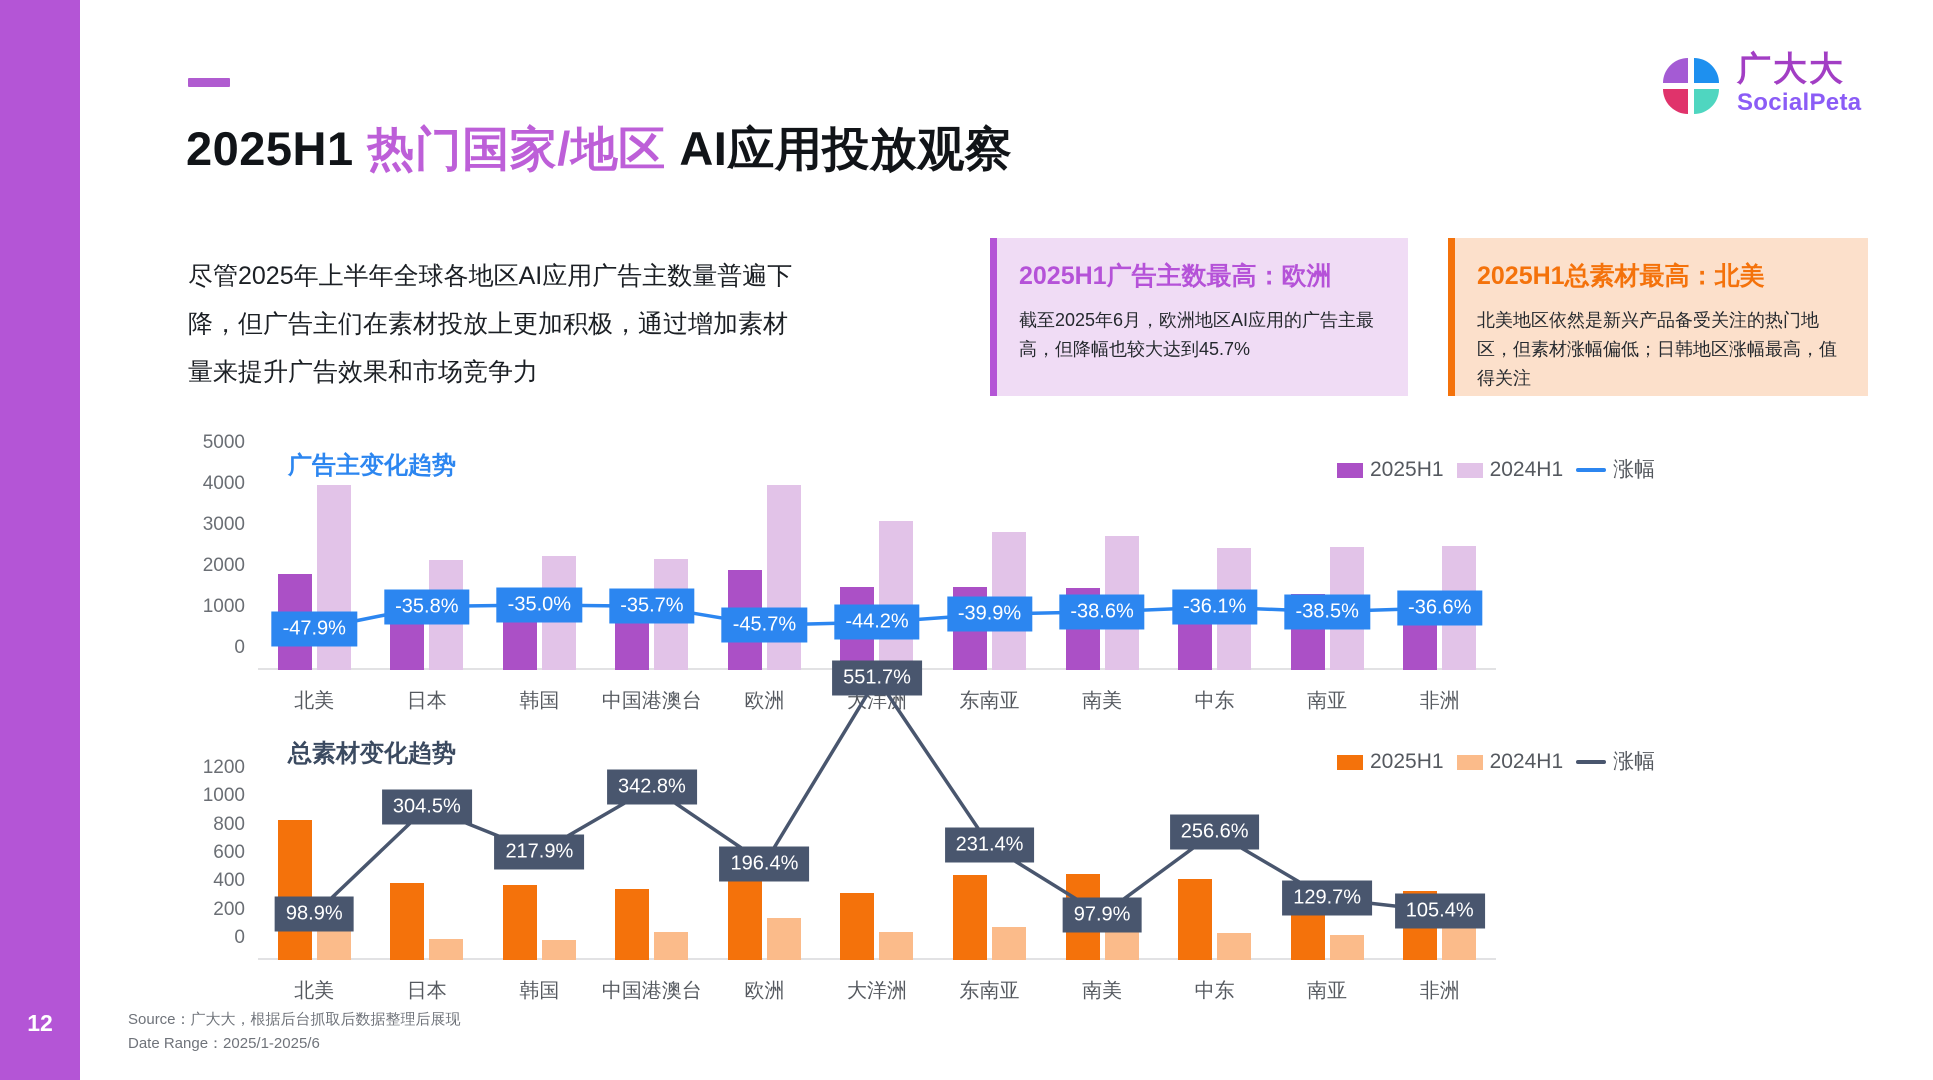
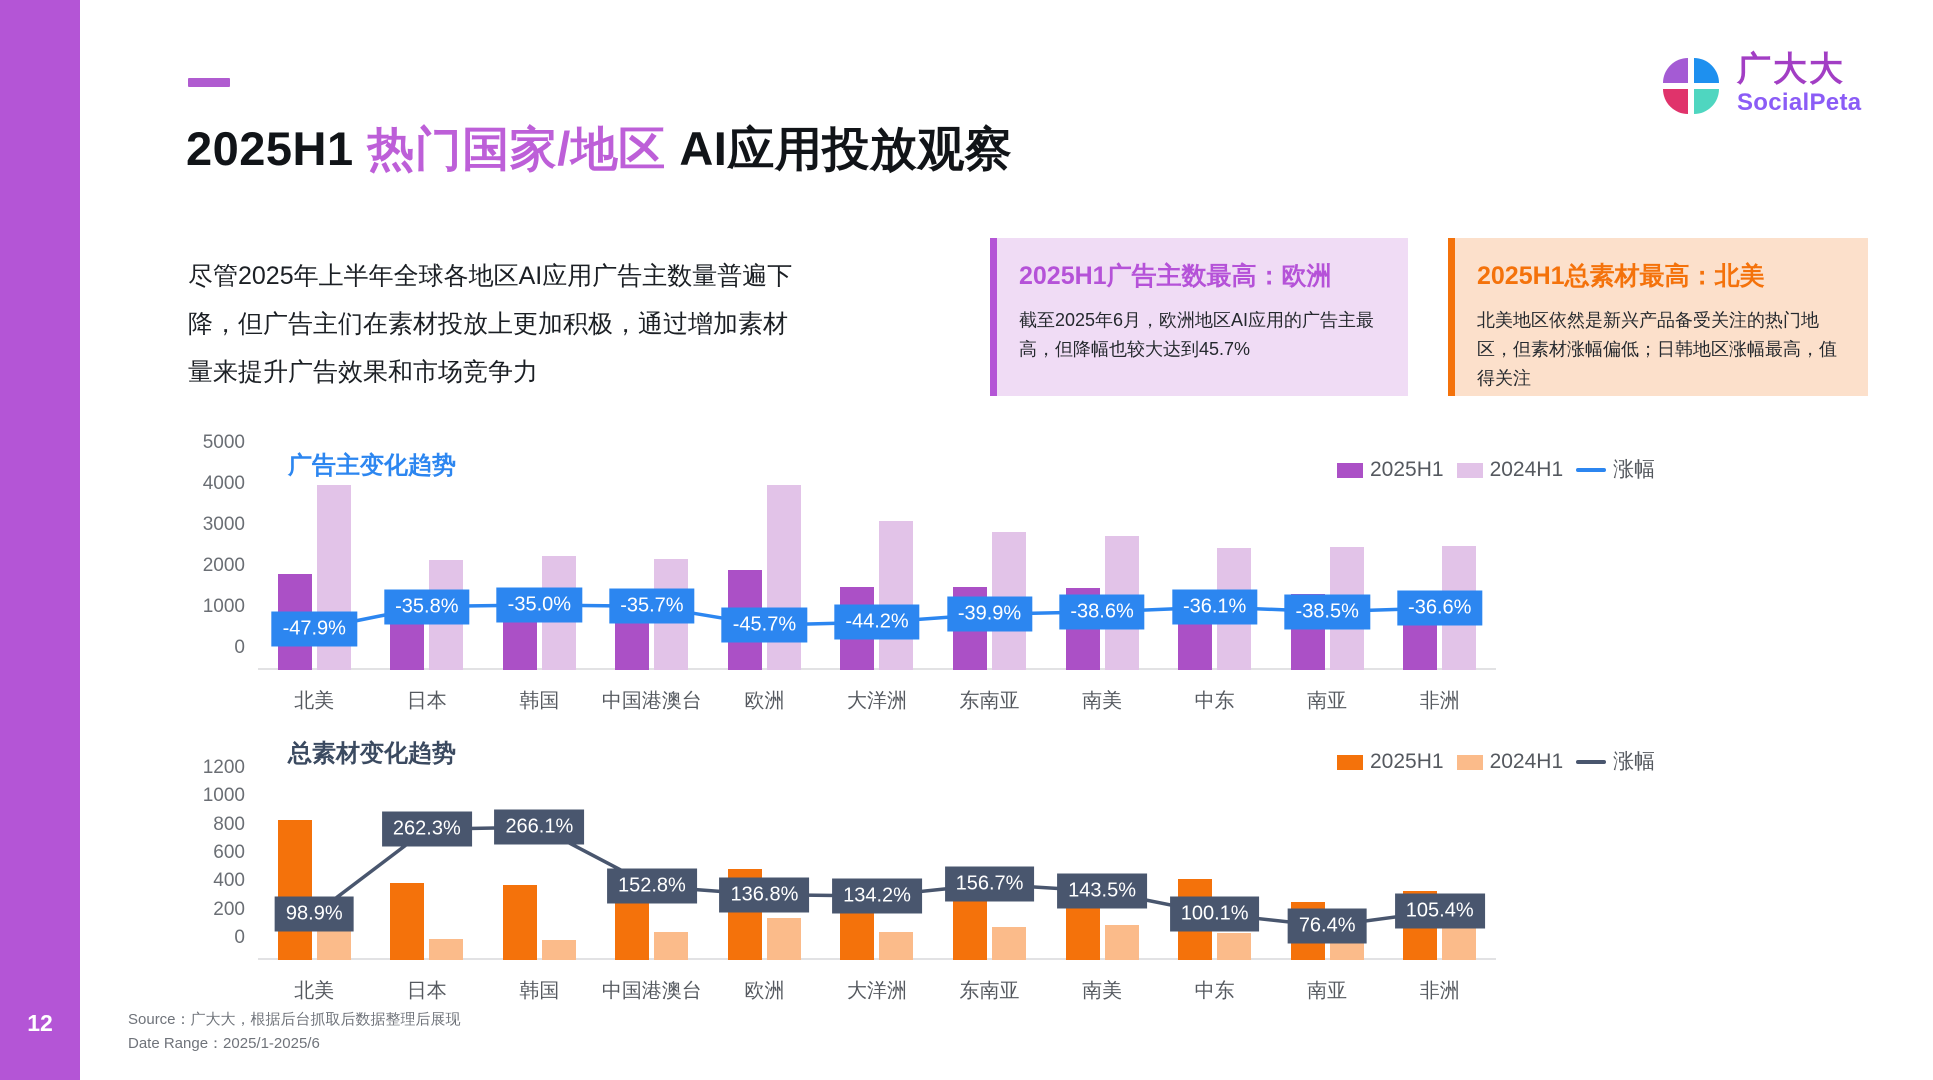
总素材变化趋势/涨幅/日本: 304.5% -> 262.3%
总素材变化趋势/涨幅/韩国: 217.9% -> 266.1%
总素材变化趋势/涨幅/中国港澳台: 342.8% -> 152.8%
总素材变化趋势/涨幅/欧洲: 196.4% -> 136.8%
总素材变化趋势/涨幅/大洋洲: 551.7% -> 134.2%
总素材变化趋势/涨幅/东南亚: 231.4% -> 156.7%
总素材变化趋势/涨幅/南美: 97.9% -> 143.5%
总素材变化趋势/涨幅/中东: 256.6% -> 100.1%
总素材变化趋势/涨幅/南亚: 129.7% -> 76.4%
